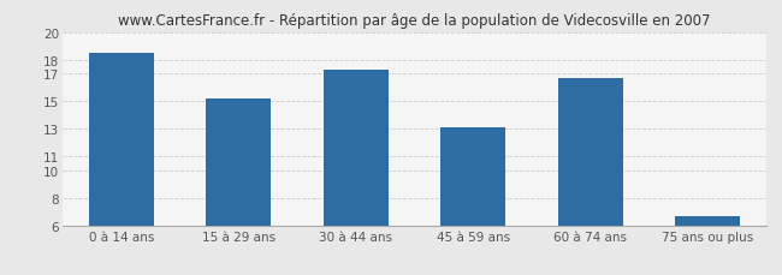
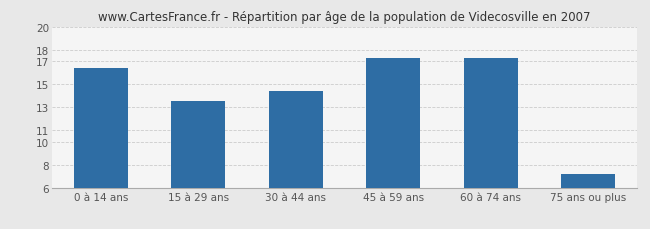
0 à 14 ans: 18.5 -> 16.4
15 à 29 ans: 15.2 -> 13.5
30 à 44 ans: 17.3 -> 14.4
45 à 59 ans: 13.1 -> 17.3
60 à 74 ans: 16.7 -> 17.3
75 ans ou plus: 6.7 -> 7.2
